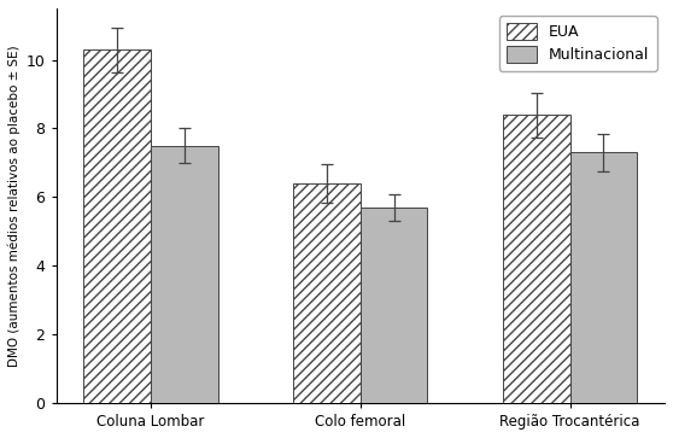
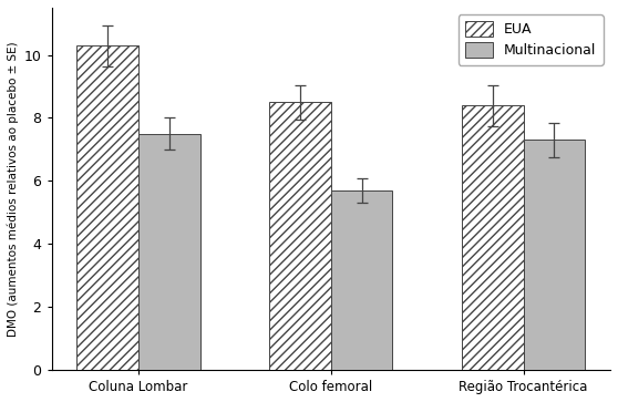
EUA/Colo femoral: 6.4 -> 8.5
